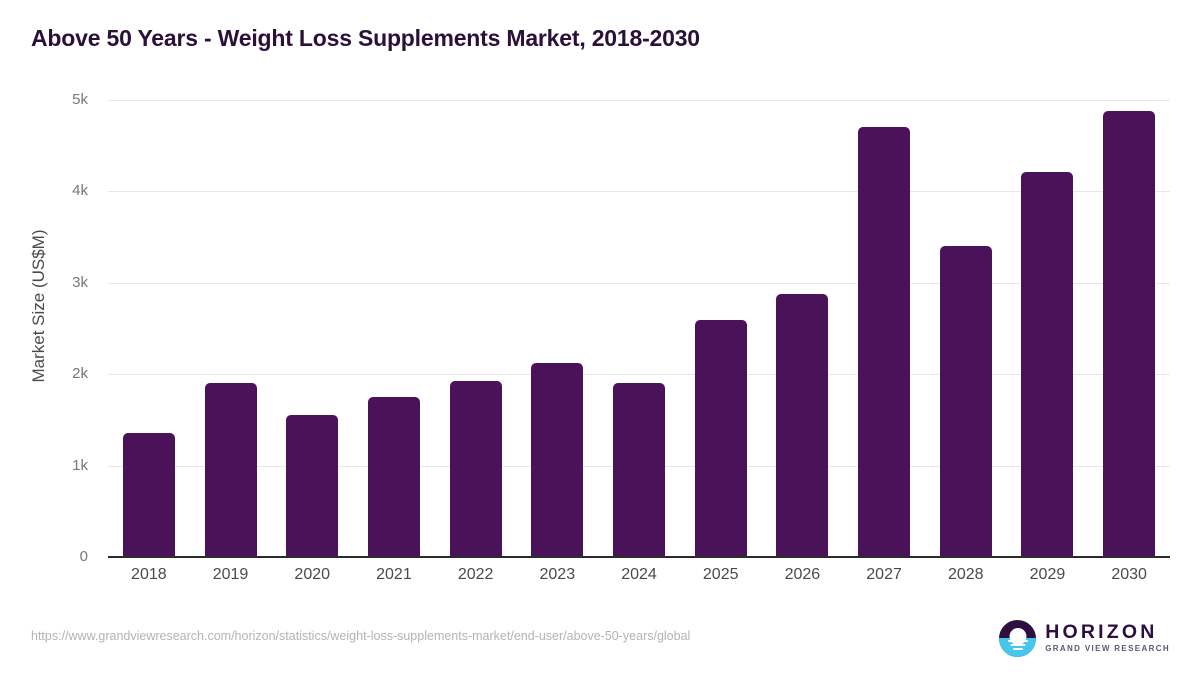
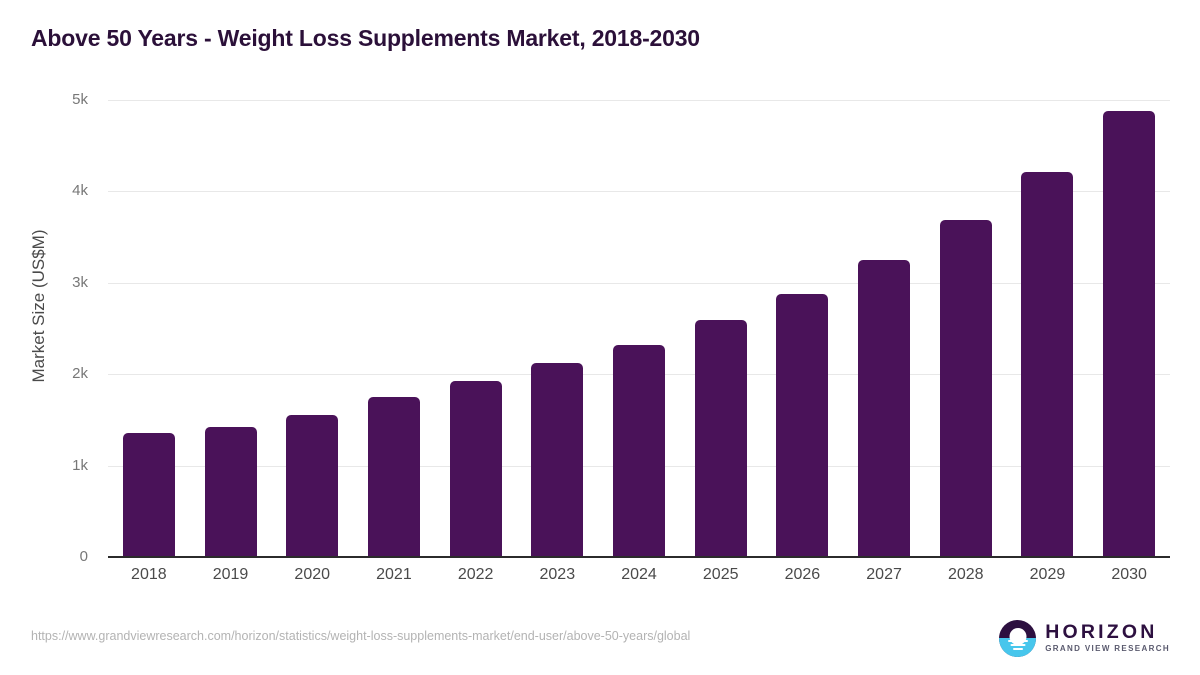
2019: 1.9k -> 1.4k
2024: 1.9k -> 2.3k
2027: 4.7k -> 3.2k
2028: 3.4k -> 3.7k
